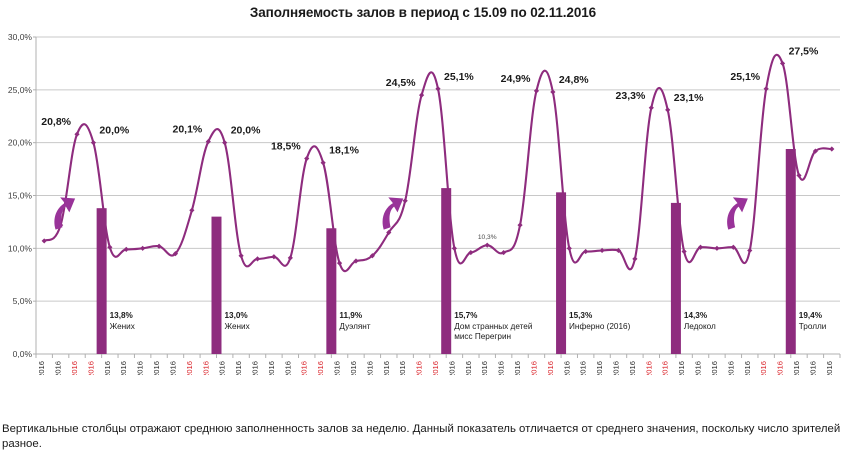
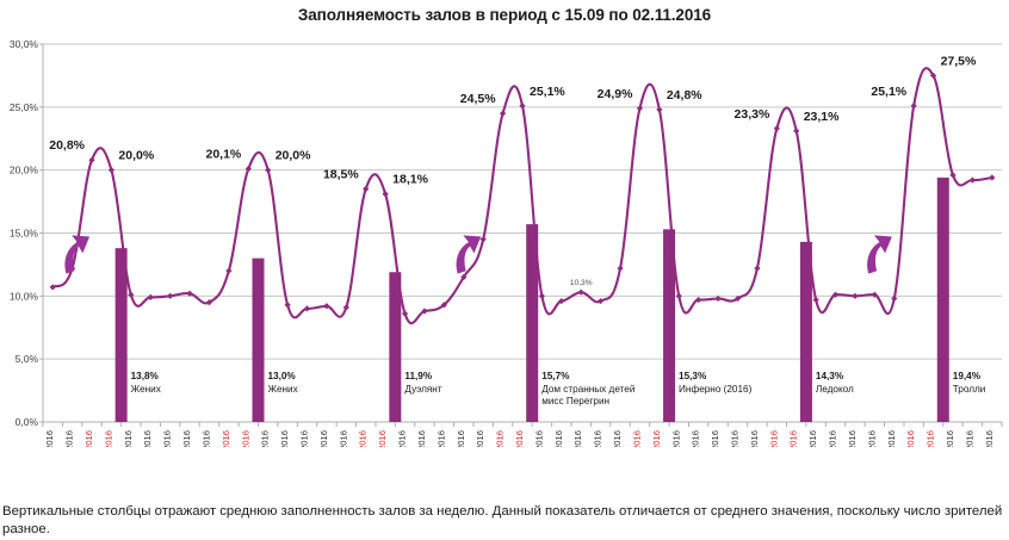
24.09.2016: 13,6% -> 12,0%
21.10.2016: 9,0% -> 12,2%
31.10.2016: 16,9% -> 19,6%
